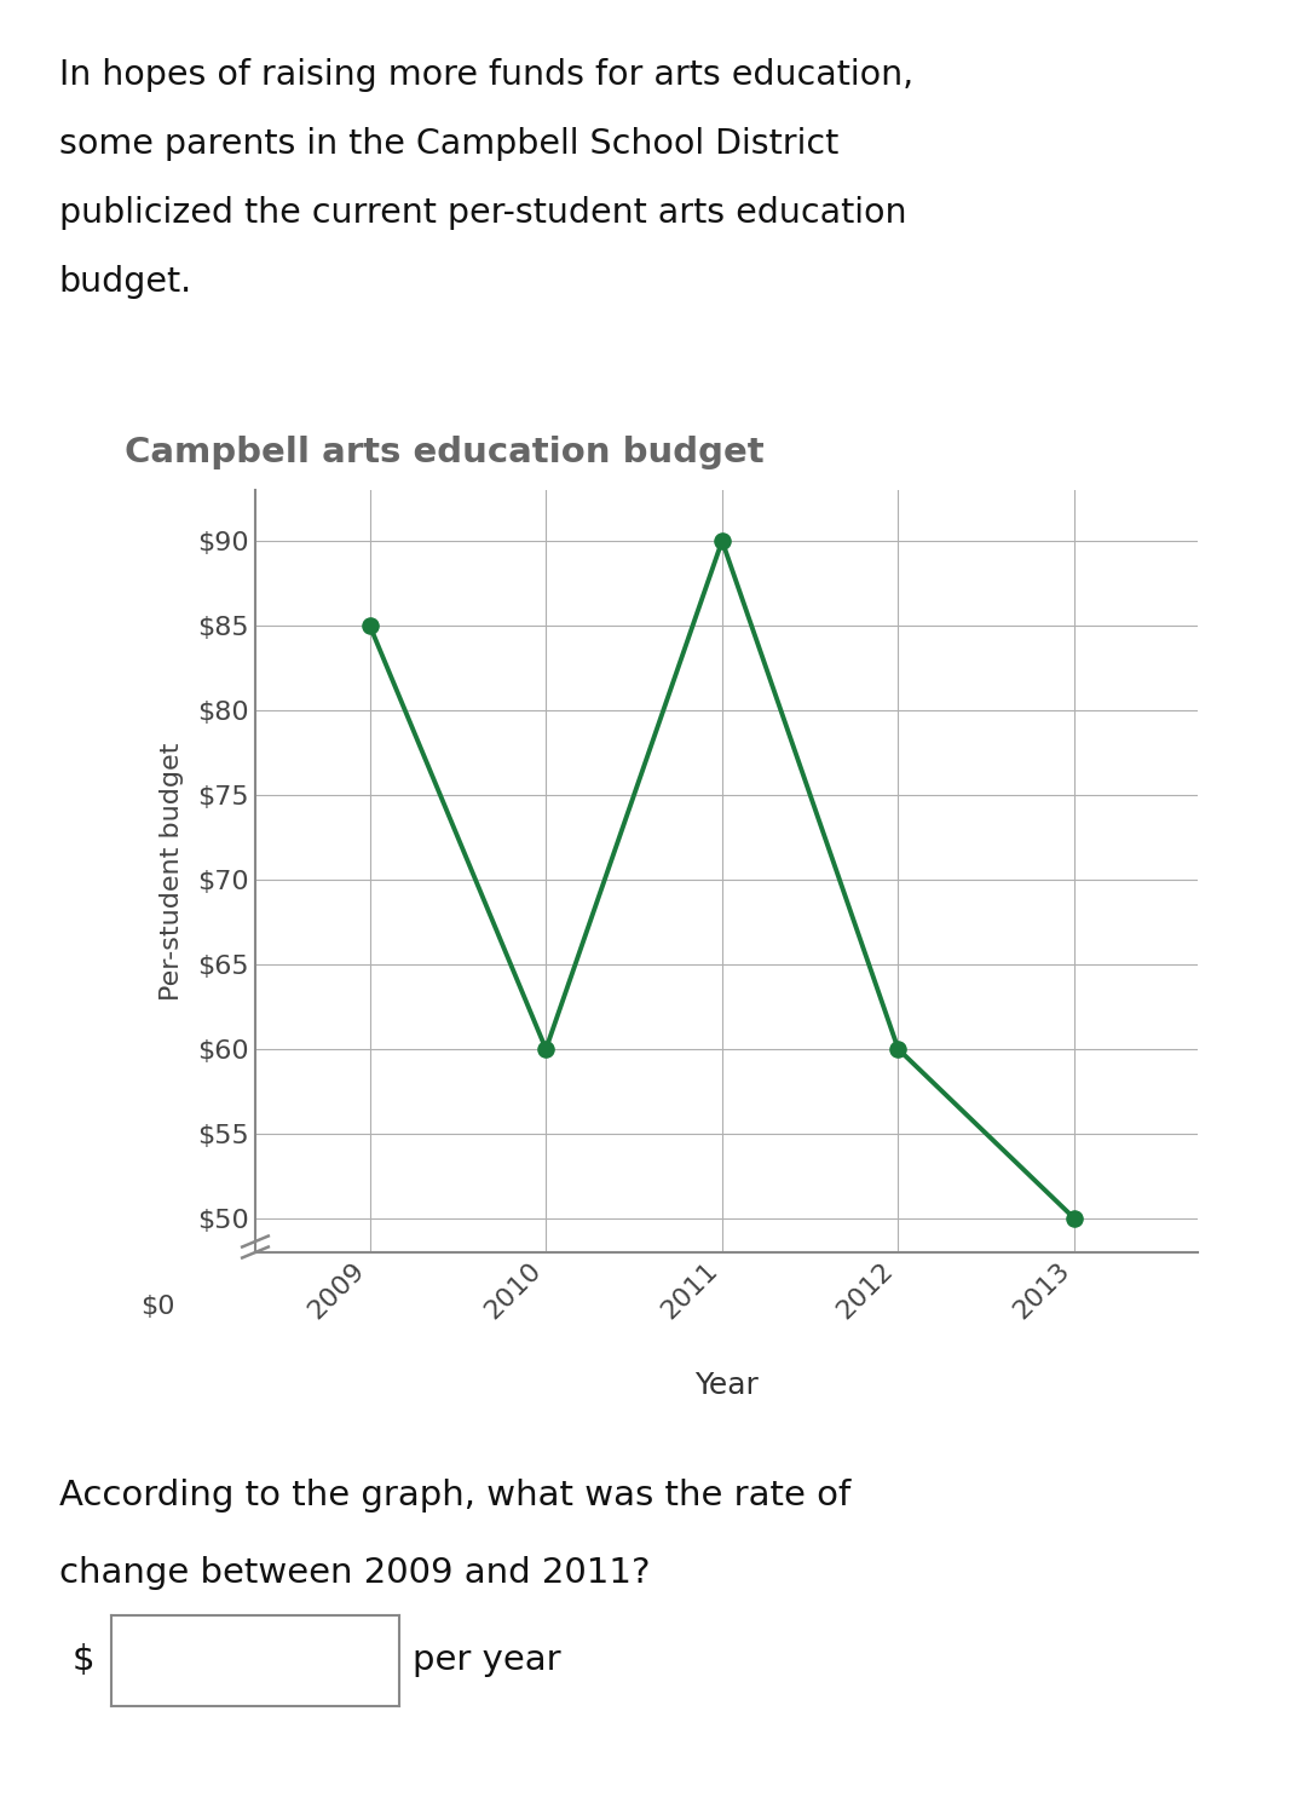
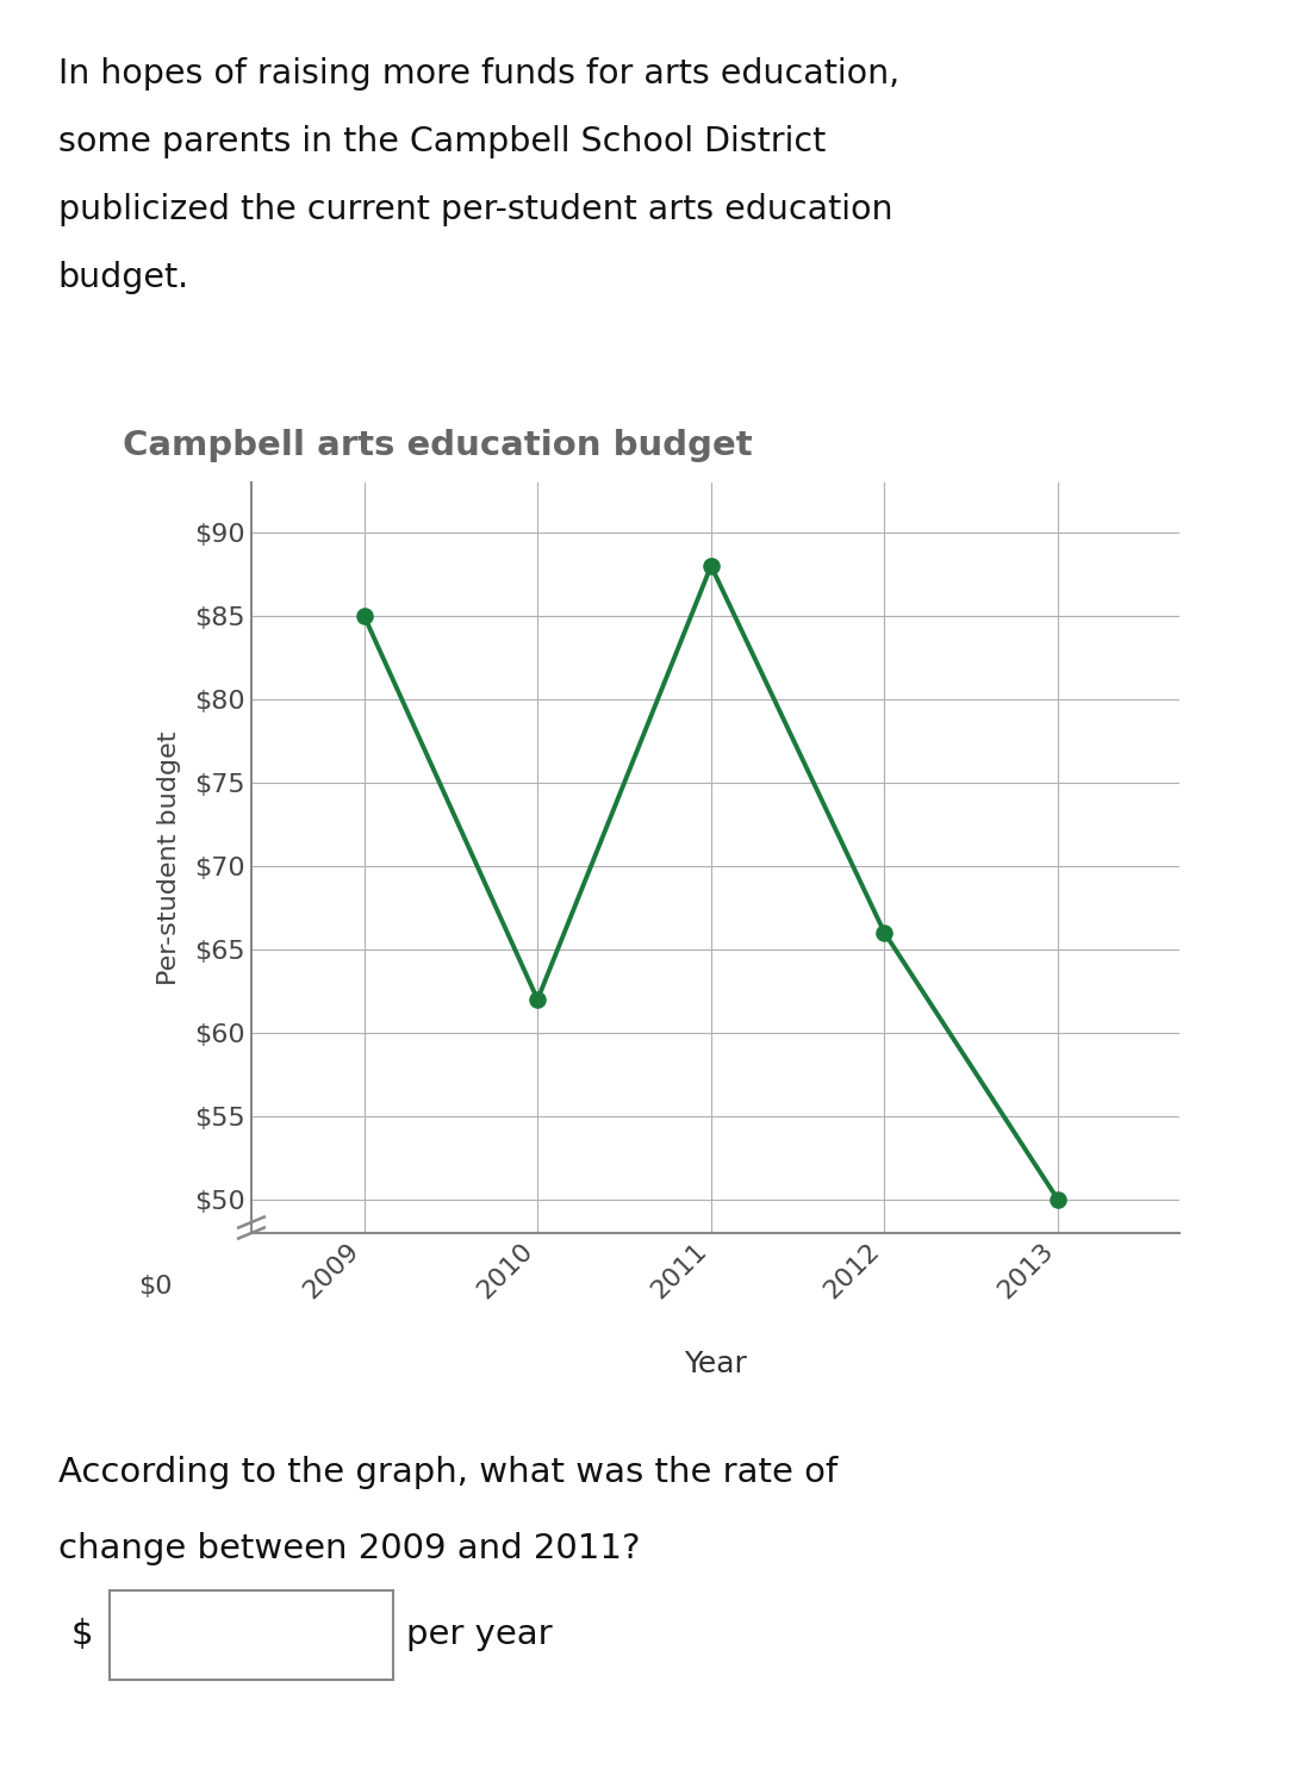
2010: $60 -> $62
2011: $90 -> $88
2012: $60 -> $66
